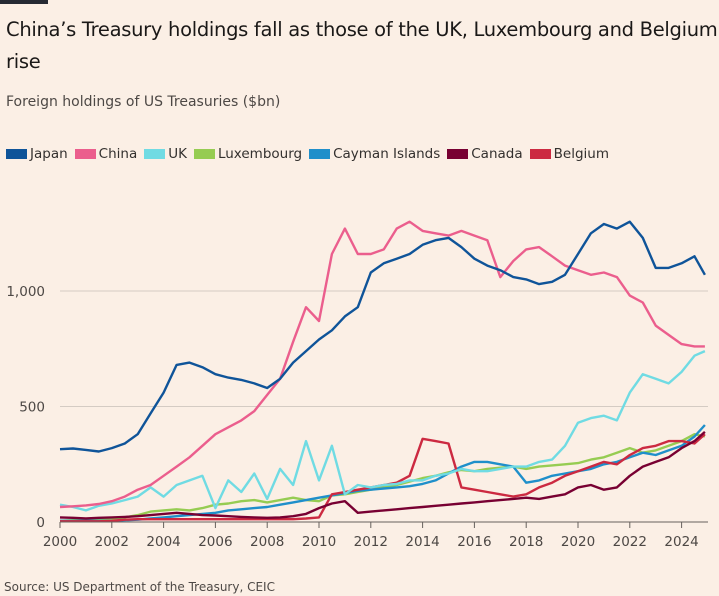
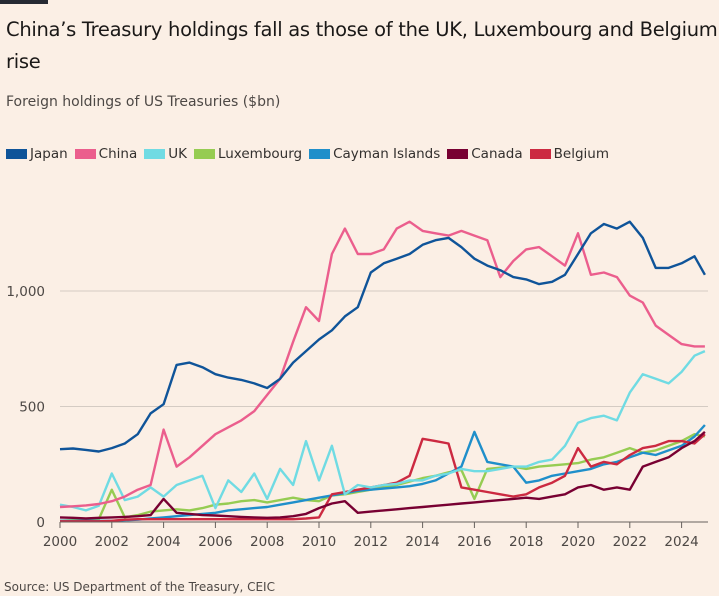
UK/2002: 80 -> 210
Luxembourg/2002: 20 -> 140
Japan/2004: 560 -> 510
China/2004: 200 -> 400
Canada/2004: 40 -> 100
Luxembourg/2016: 220 -> 100
Cayman Islands/2016: 260 -> 390
China/2020: 1090 -> 1250
Belgium/2020: 220 -> 320
Canada/2022: 200 -> 140
